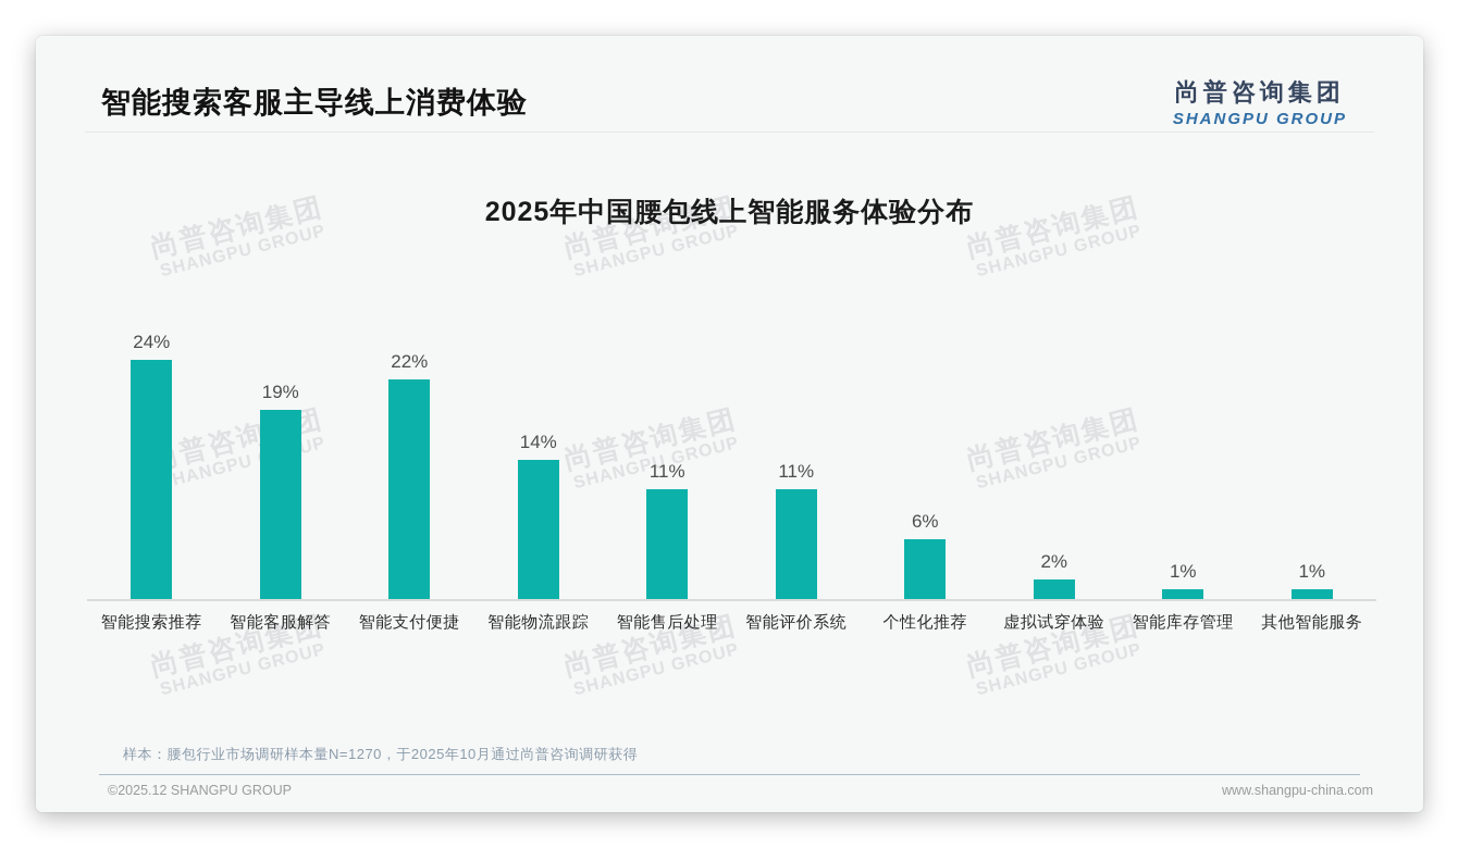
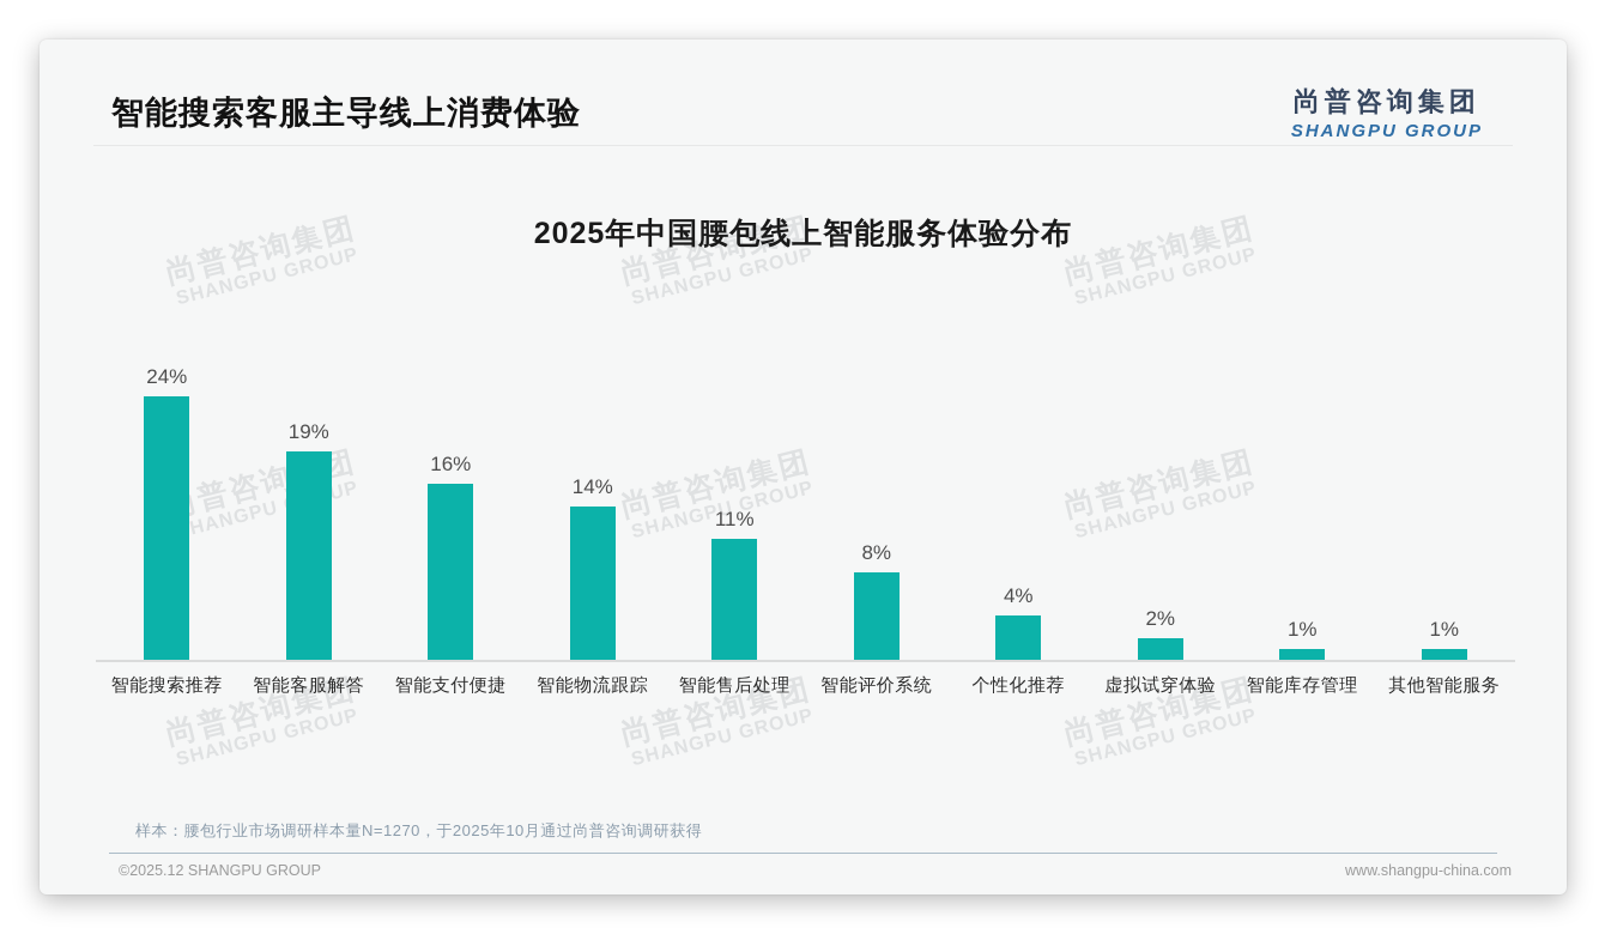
智能支付便捷: 22% -> 16%
智能评价系统: 11% -> 8%
个性化推荐: 6% -> 4%
